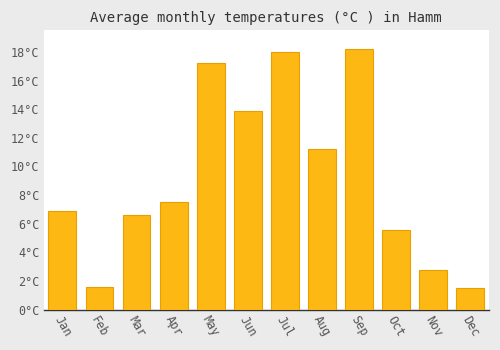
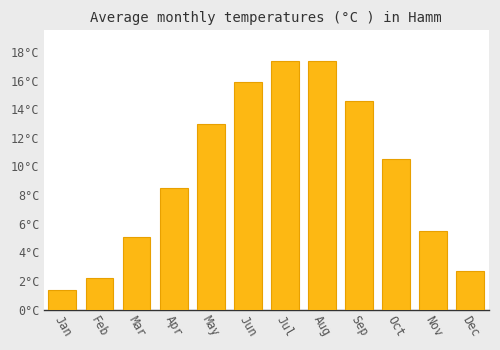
Jan: 6.9°C -> 1.4°C
Feb: 1.6°C -> 2.2°C
Mar: 6.6°C -> 5.1°C
Apr: 7.5°C -> 8.5°C
May: 17.2°C -> 13.0°C
Jun: 13.9°C -> 15.9°C
Jul: 18.0°C -> 17.4°C
Aug: 11.2°C -> 17.4°C
Sep: 18.2°C -> 14.6°C
Oct: 5.6°C -> 10.5°C
Nov: 2.8°C -> 5.5°C
Dec: 1.5°C -> 2.7°C
